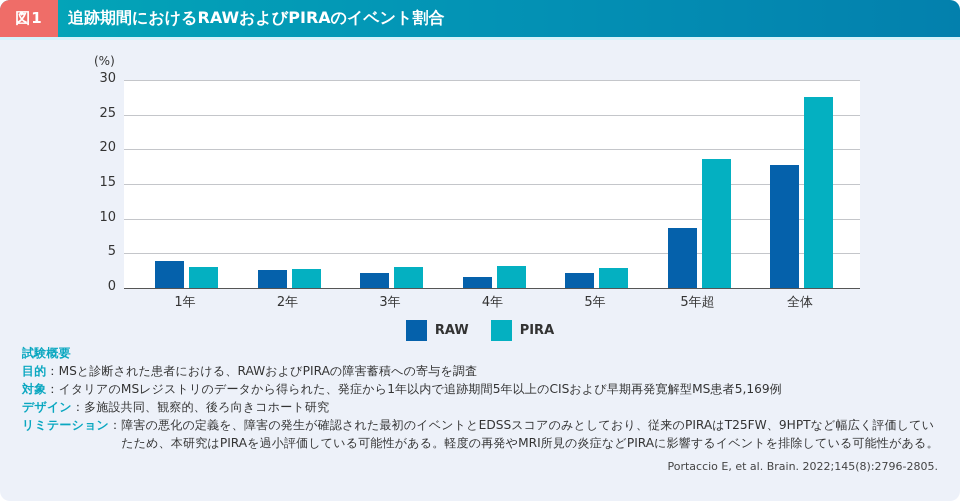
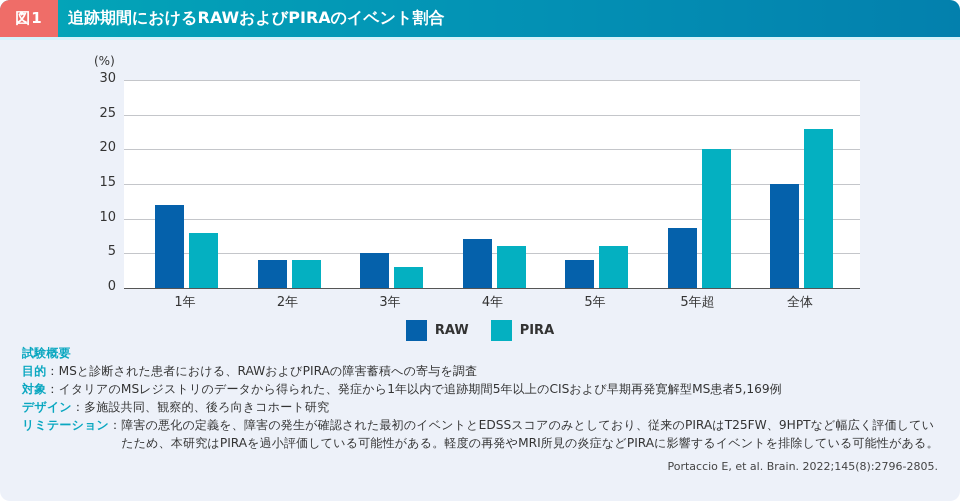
RAW/1年: 4 -> 12
PIRA/1年: 3 -> 8
RAW/2年: 3 -> 4
PIRA/2年: 3 -> 4
RAW/3年: 2 -> 5
RAW/4年: 2 -> 7
PIRA/4年: 3 -> 6
RAW/5年: 2 -> 4
PIRA/5年: 3 -> 6
PIRA/5年超: 19 -> 20
RAW/全体: 18 -> 15
PIRA/全体: 28 -> 23
